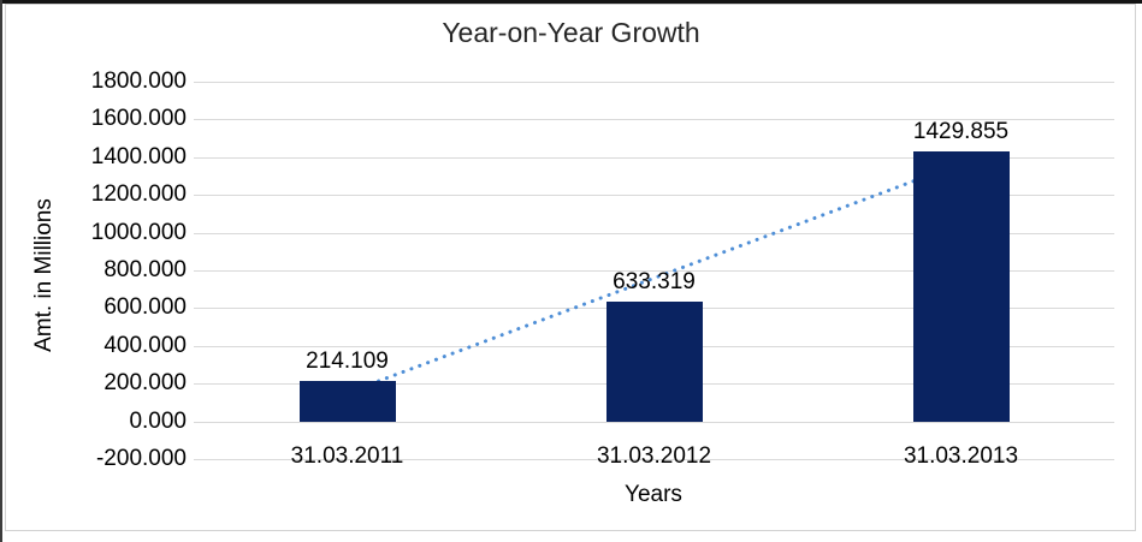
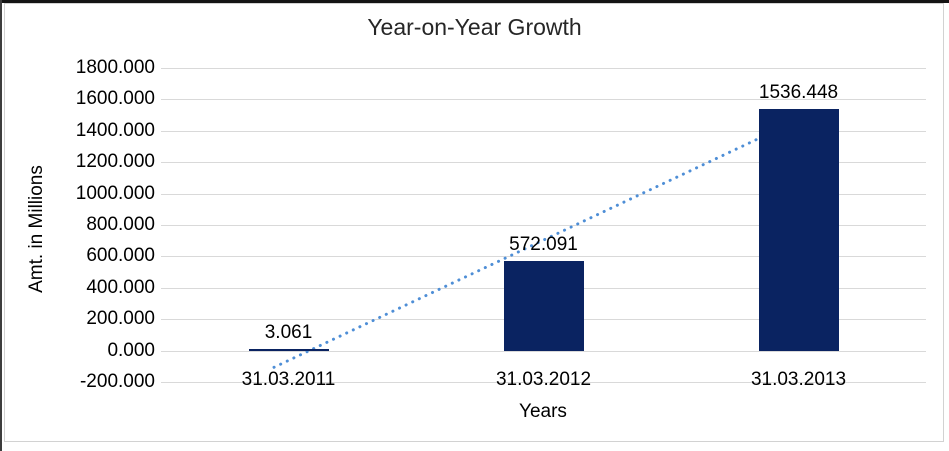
31.03.2011: 214.109 -> 3.061
31.03.2012: 633.319 -> 572.091
31.03.2013: 1429.855 -> 1536.448
